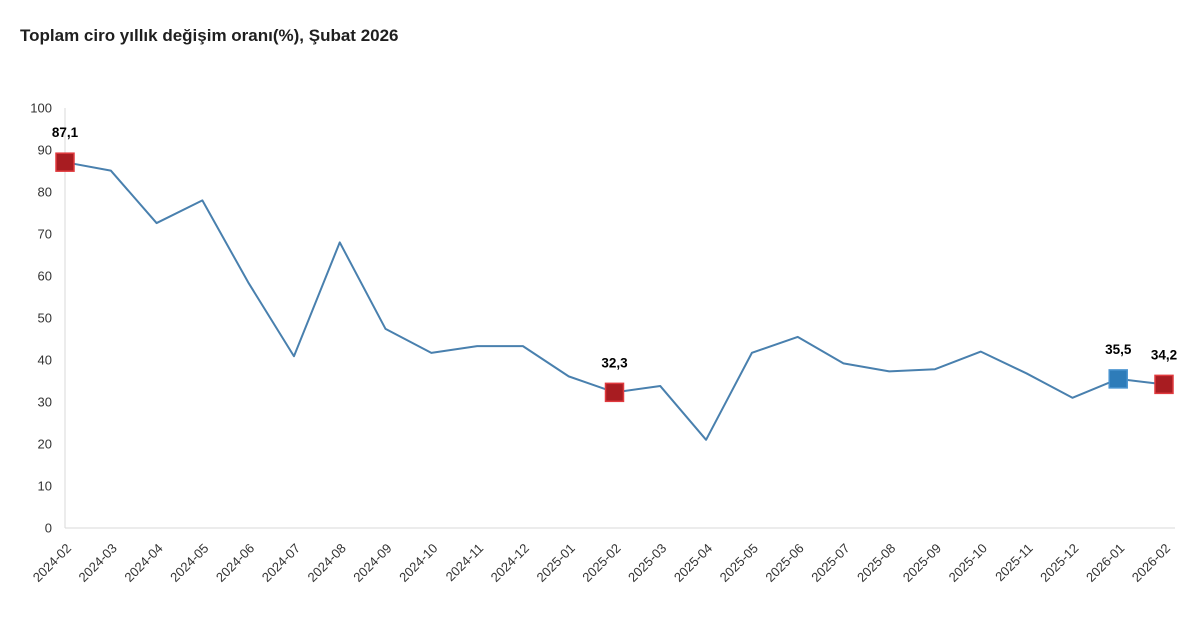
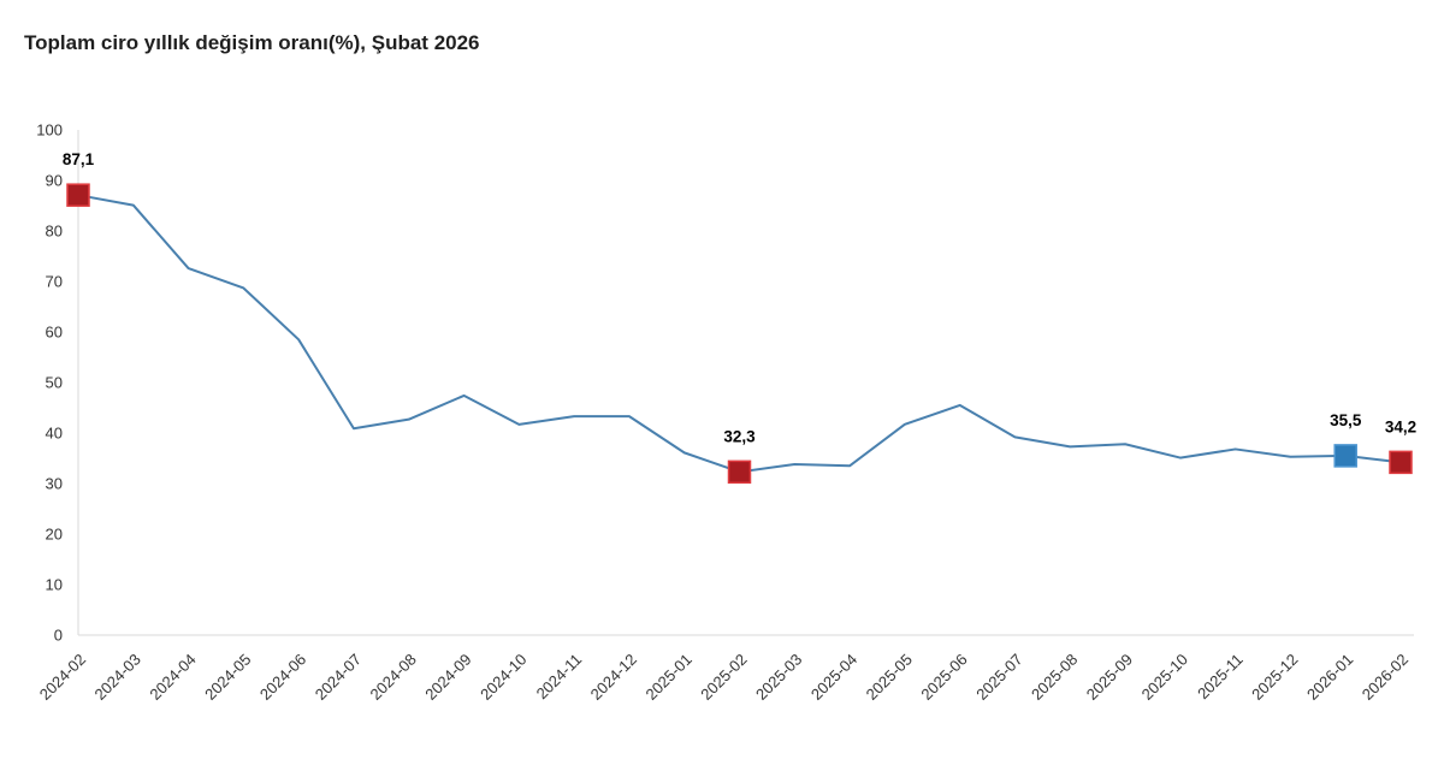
2024-05: 78 -> 69
2024-08: 68 -> 43
2025-04: 21 -> 34
2025-10: 42 -> 35
2025-12: 31 -> 35
